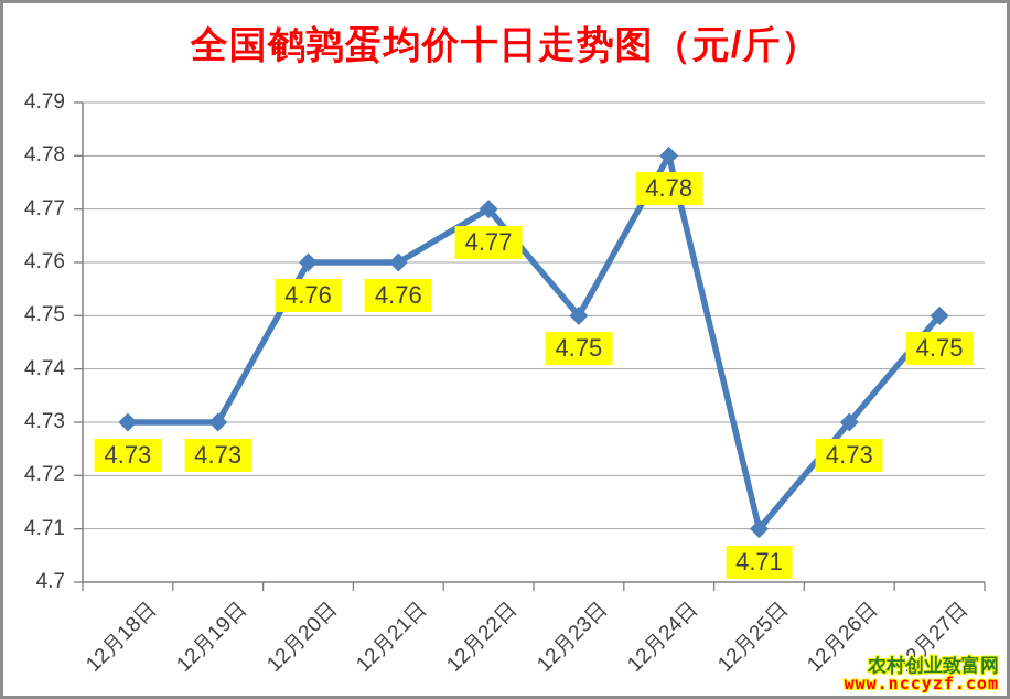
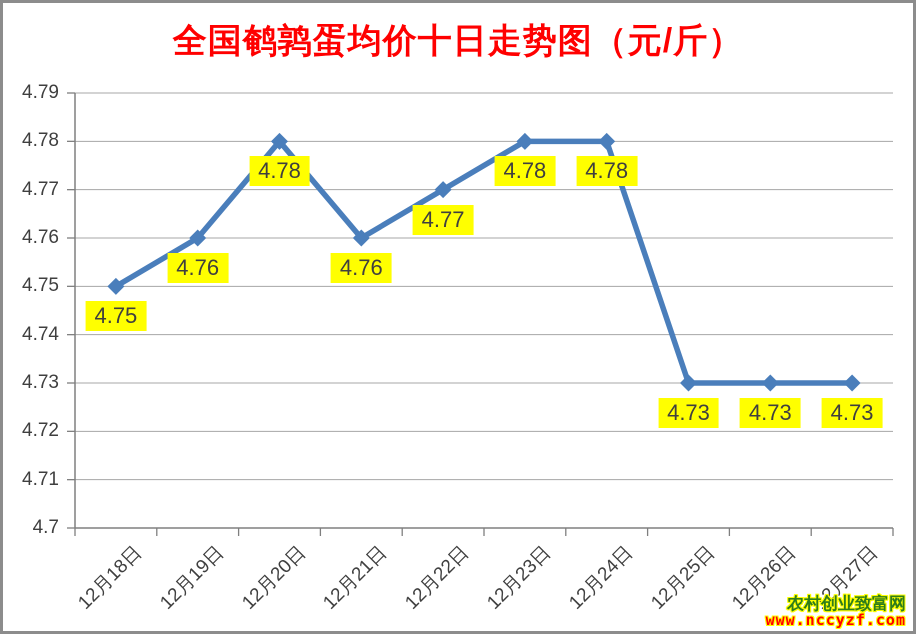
12月18日: 4.73 -> 4.75
12月19日: 4.73 -> 4.76
12月20日: 4.76 -> 4.78
12月23日: 4.75 -> 4.78
12月25日: 4.71 -> 4.73
12月27日: 4.75 -> 4.73
